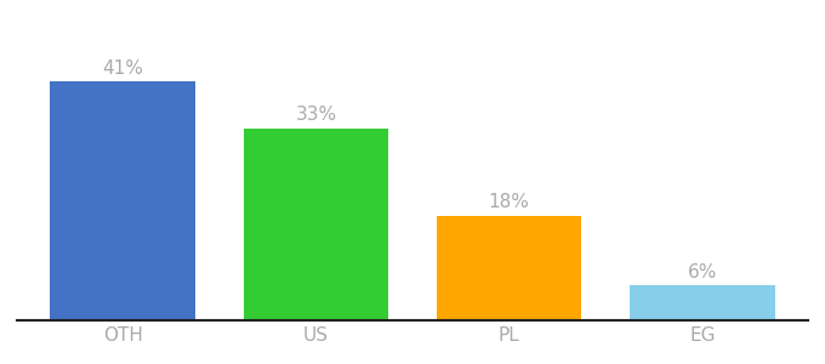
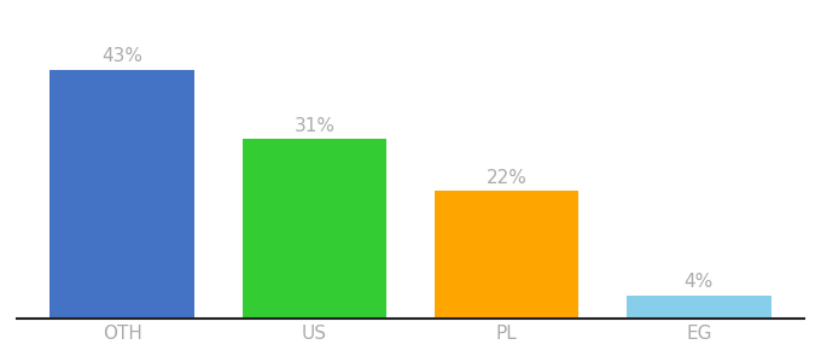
OTH: 41% -> 43%
US: 33% -> 31%
PL: 18% -> 22%
EG: 6% -> 4%
